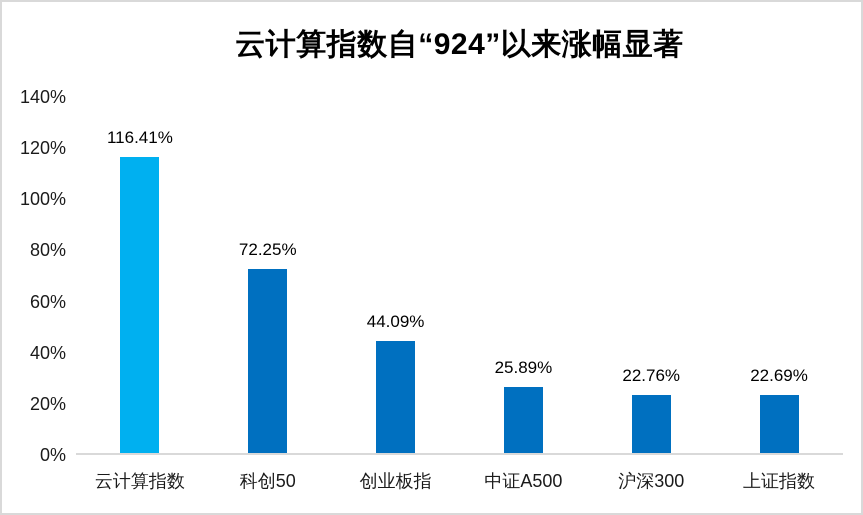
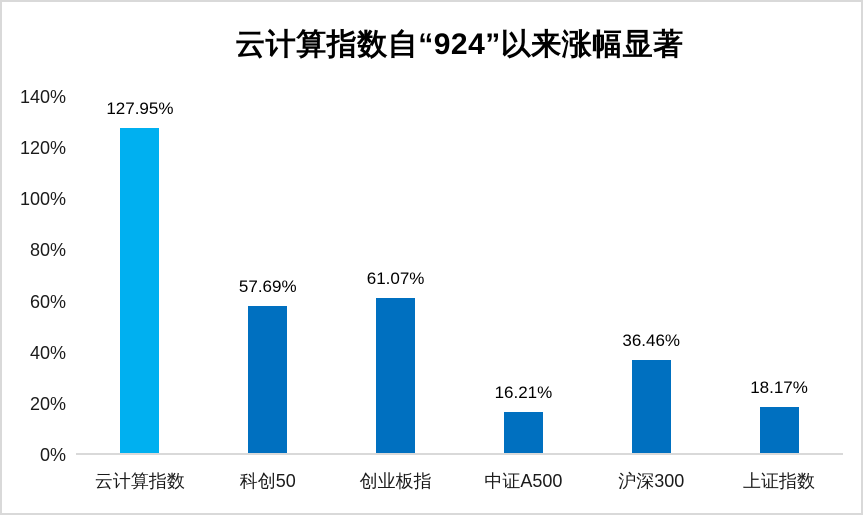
云计算指数: 116.41% -> 127.95%
科创50: 72.25% -> 57.69%
创业板指: 44.09% -> 61.07%
中证A500: 25.89% -> 16.21%
沪深300: 22.76% -> 36.46%
上证指数: 22.69% -> 18.17%
